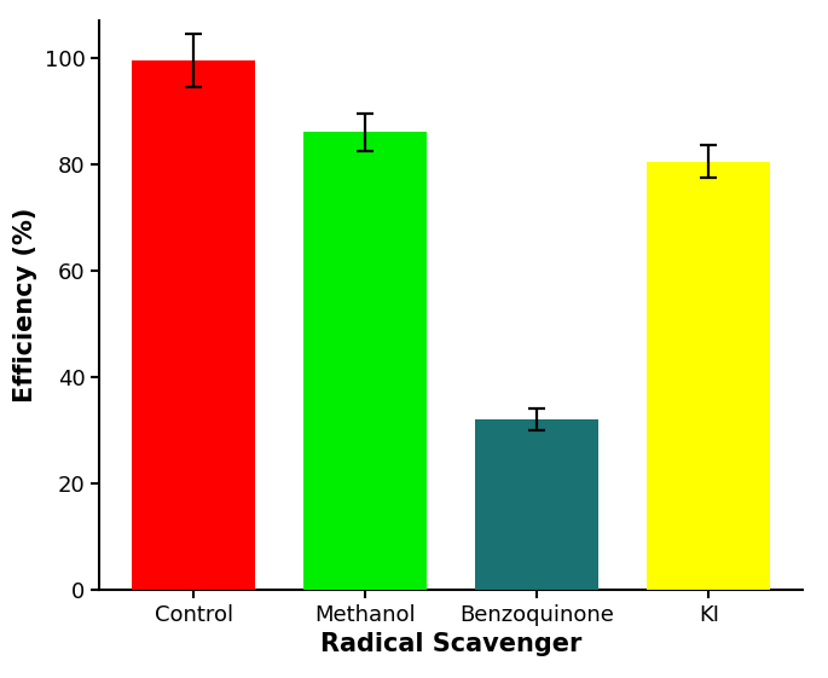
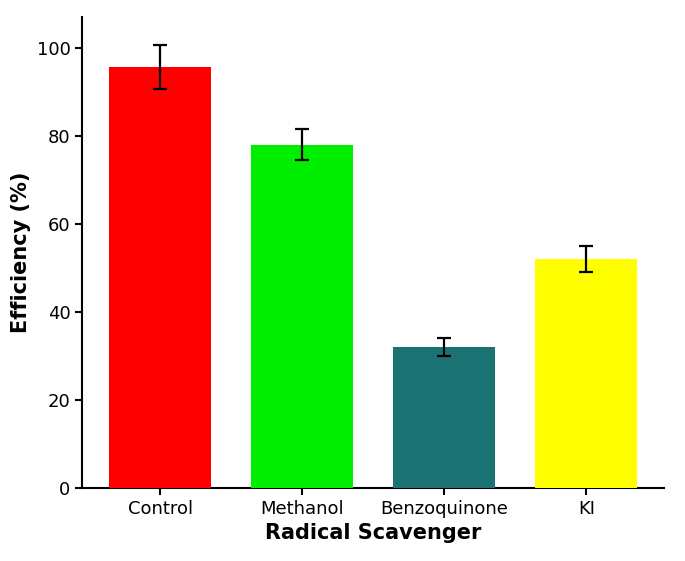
Control: 99.5 -> 95.5
Methanol: 86.0 -> 78.0
KI: 80.5 -> 52.0
